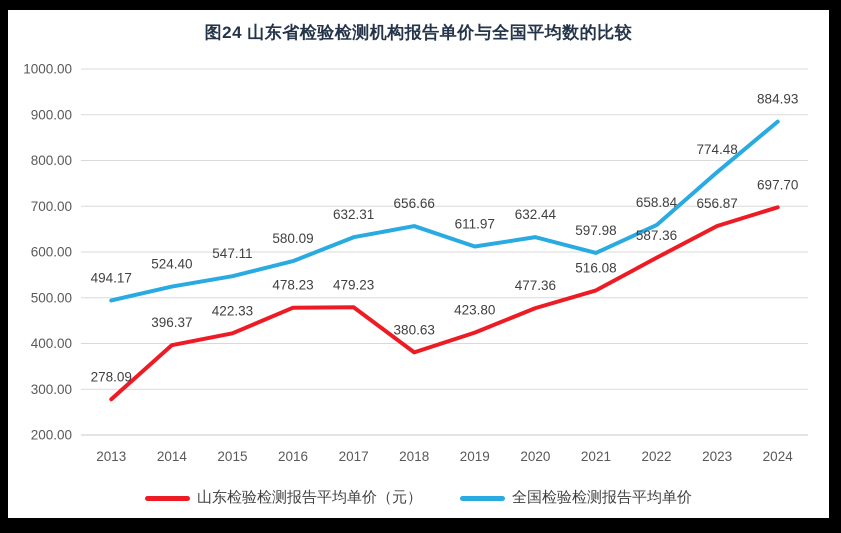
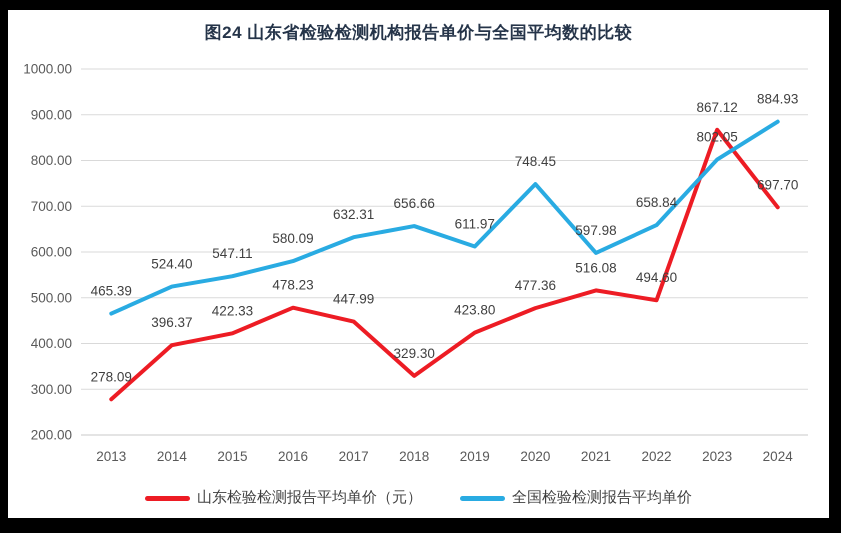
全国检验检测报告平均单价/2013: 494.17 -> 465.39
山东检验检测报告平均单价（元）/2017: 479.23 -> 447.99
山东检验检测报告平均单价（元）/2018: 380.63 -> 329.30
全国检验检测报告平均单价/2020: 632.44 -> 748.45
山东检验检测报告平均单价（元）/2022: 587.36 -> 494.60
山东检验检测报告平均单价（元）/2023: 656.87 -> 867.12
全国检验检测报告平均单价/2023: 774.48 -> 802.05
